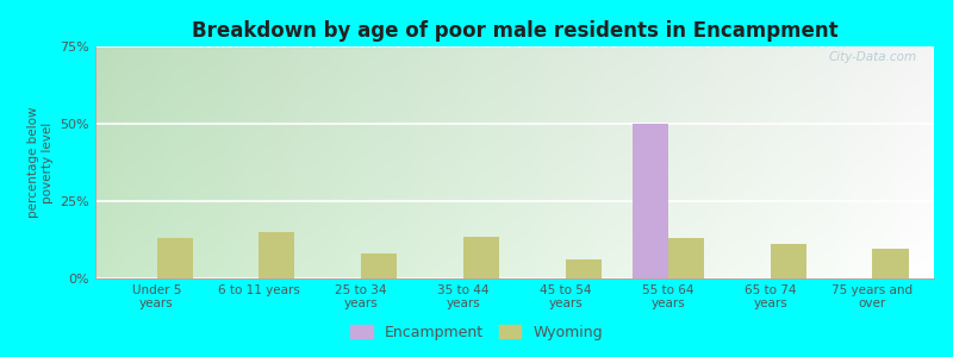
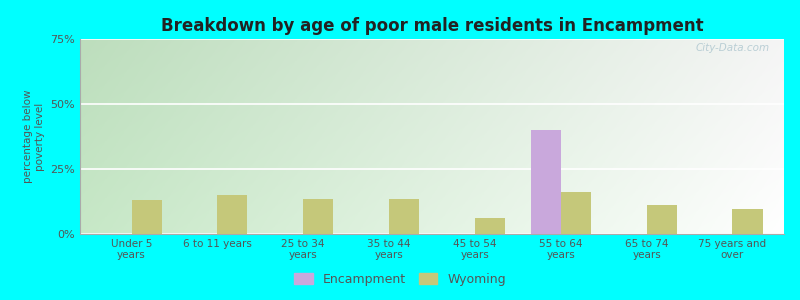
Wyoming/25 to 34 years: 8.0% -> 13.5%
Encampment/55 to 64 years: 50% -> 40%
Wyoming/55 to 64 years: 13.0% -> 16.0%
